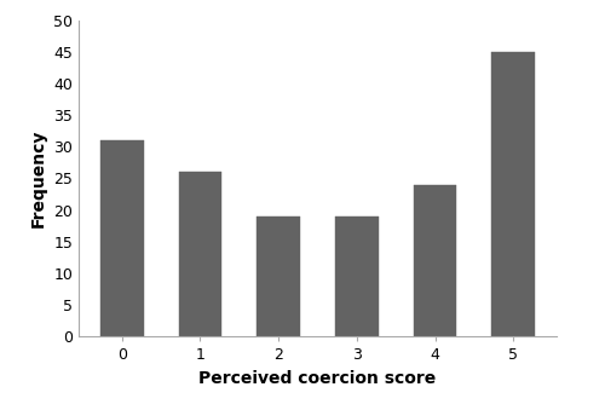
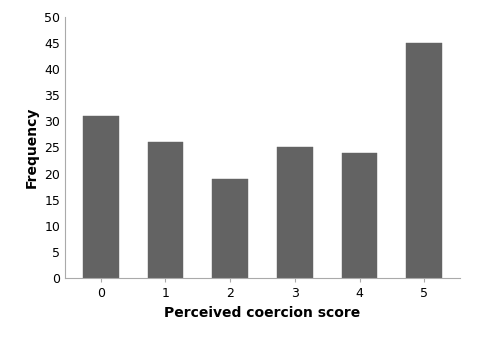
3: 19 -> 25
